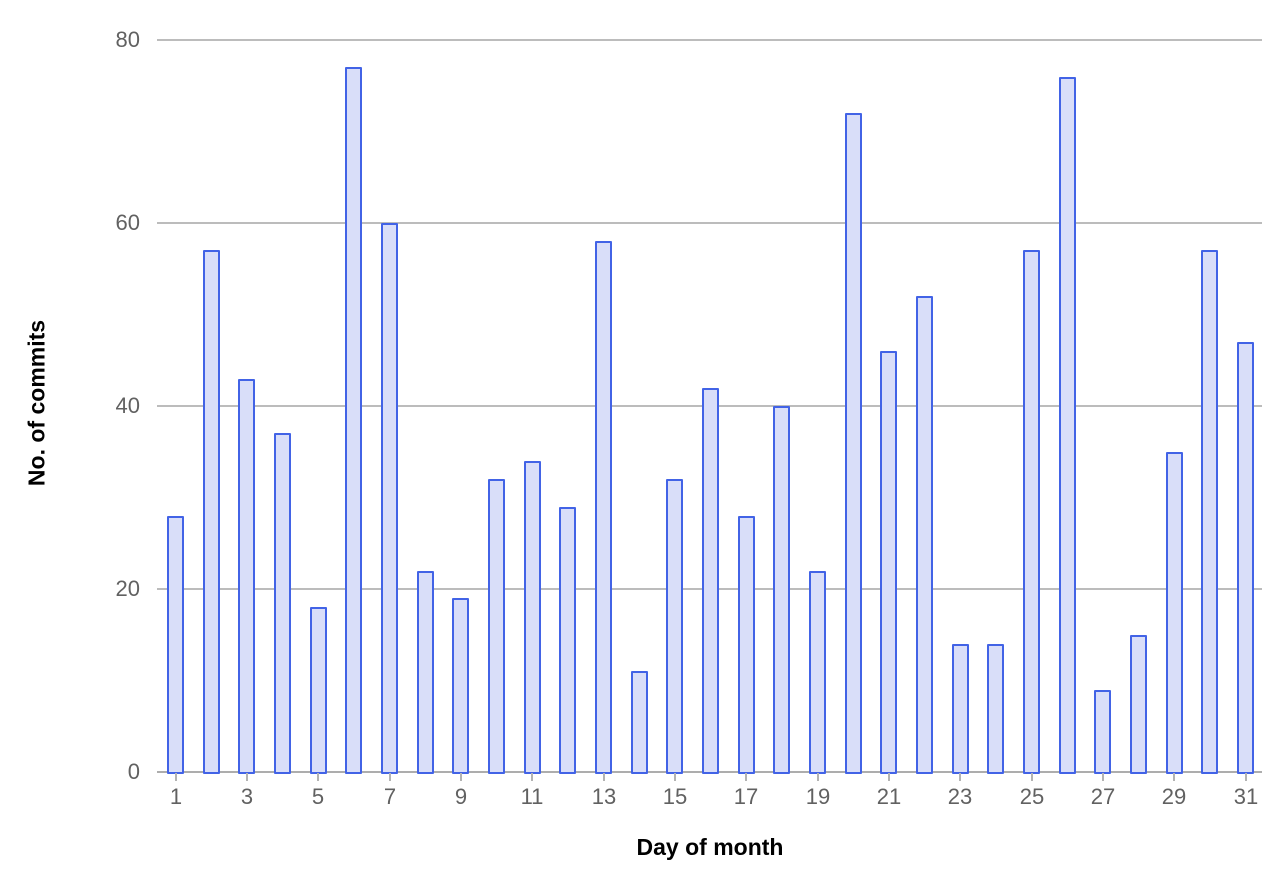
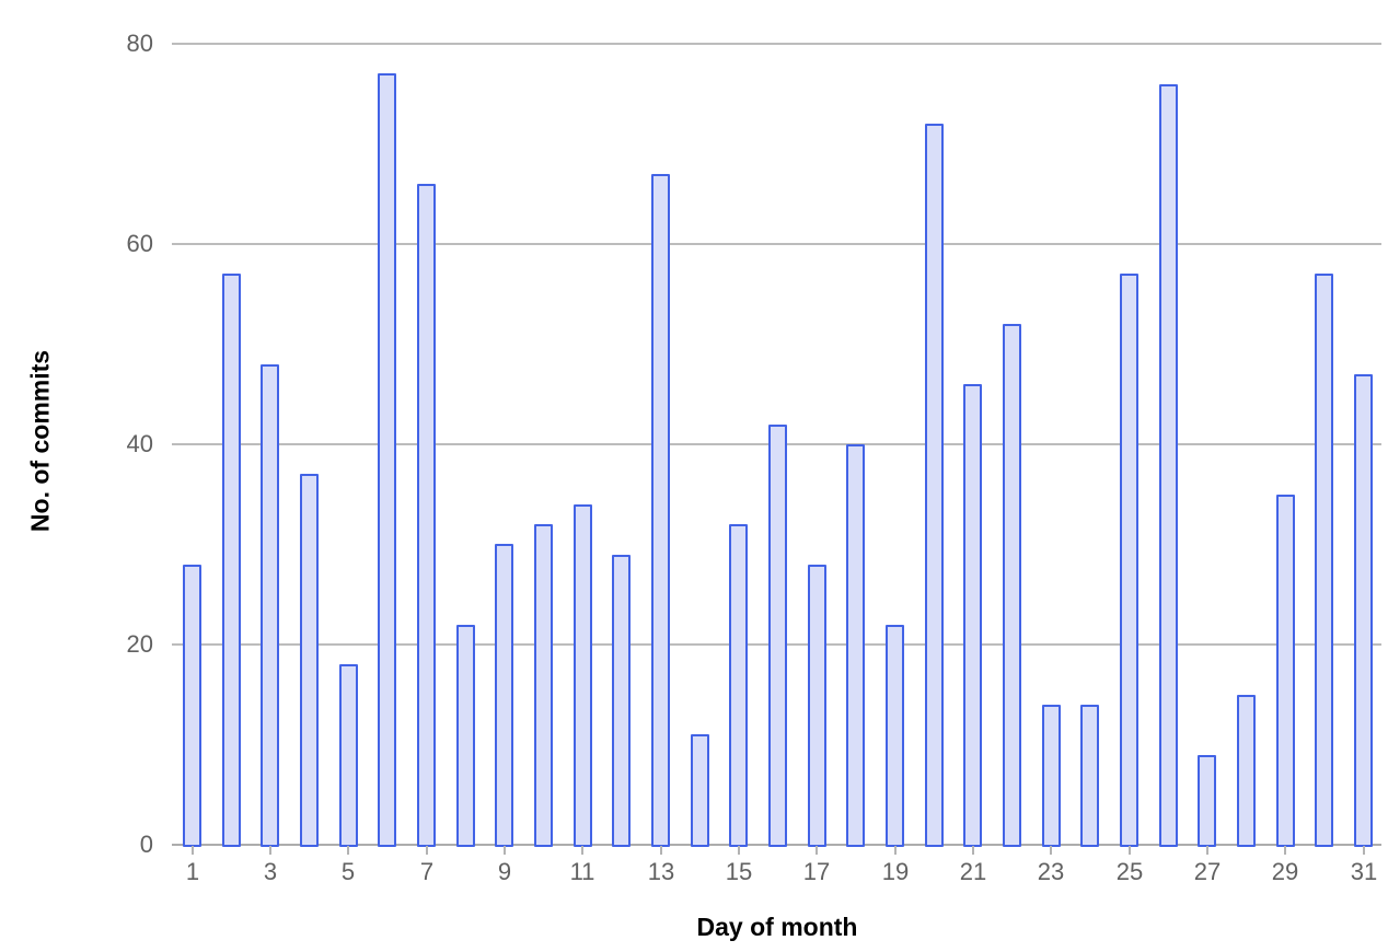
3: 43 -> 48
7: 60 -> 66
9: 19 -> 30
13: 58 -> 67
